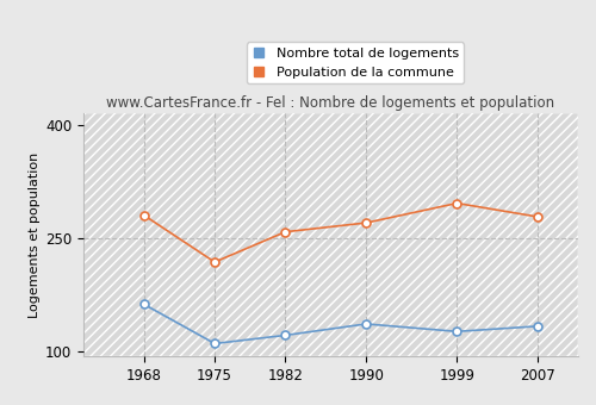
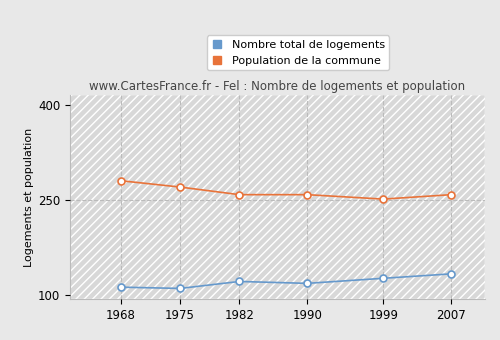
Nombre total de logements/1968: 162 -> 112
Population de la commune/1975: 218 -> 270
Nombre total de logements/1990: 136 -> 118
Population de la commune/1990: 270 -> 258
Population de la commune/1999: 296 -> 251
Population de la commune/2007: 278 -> 258
